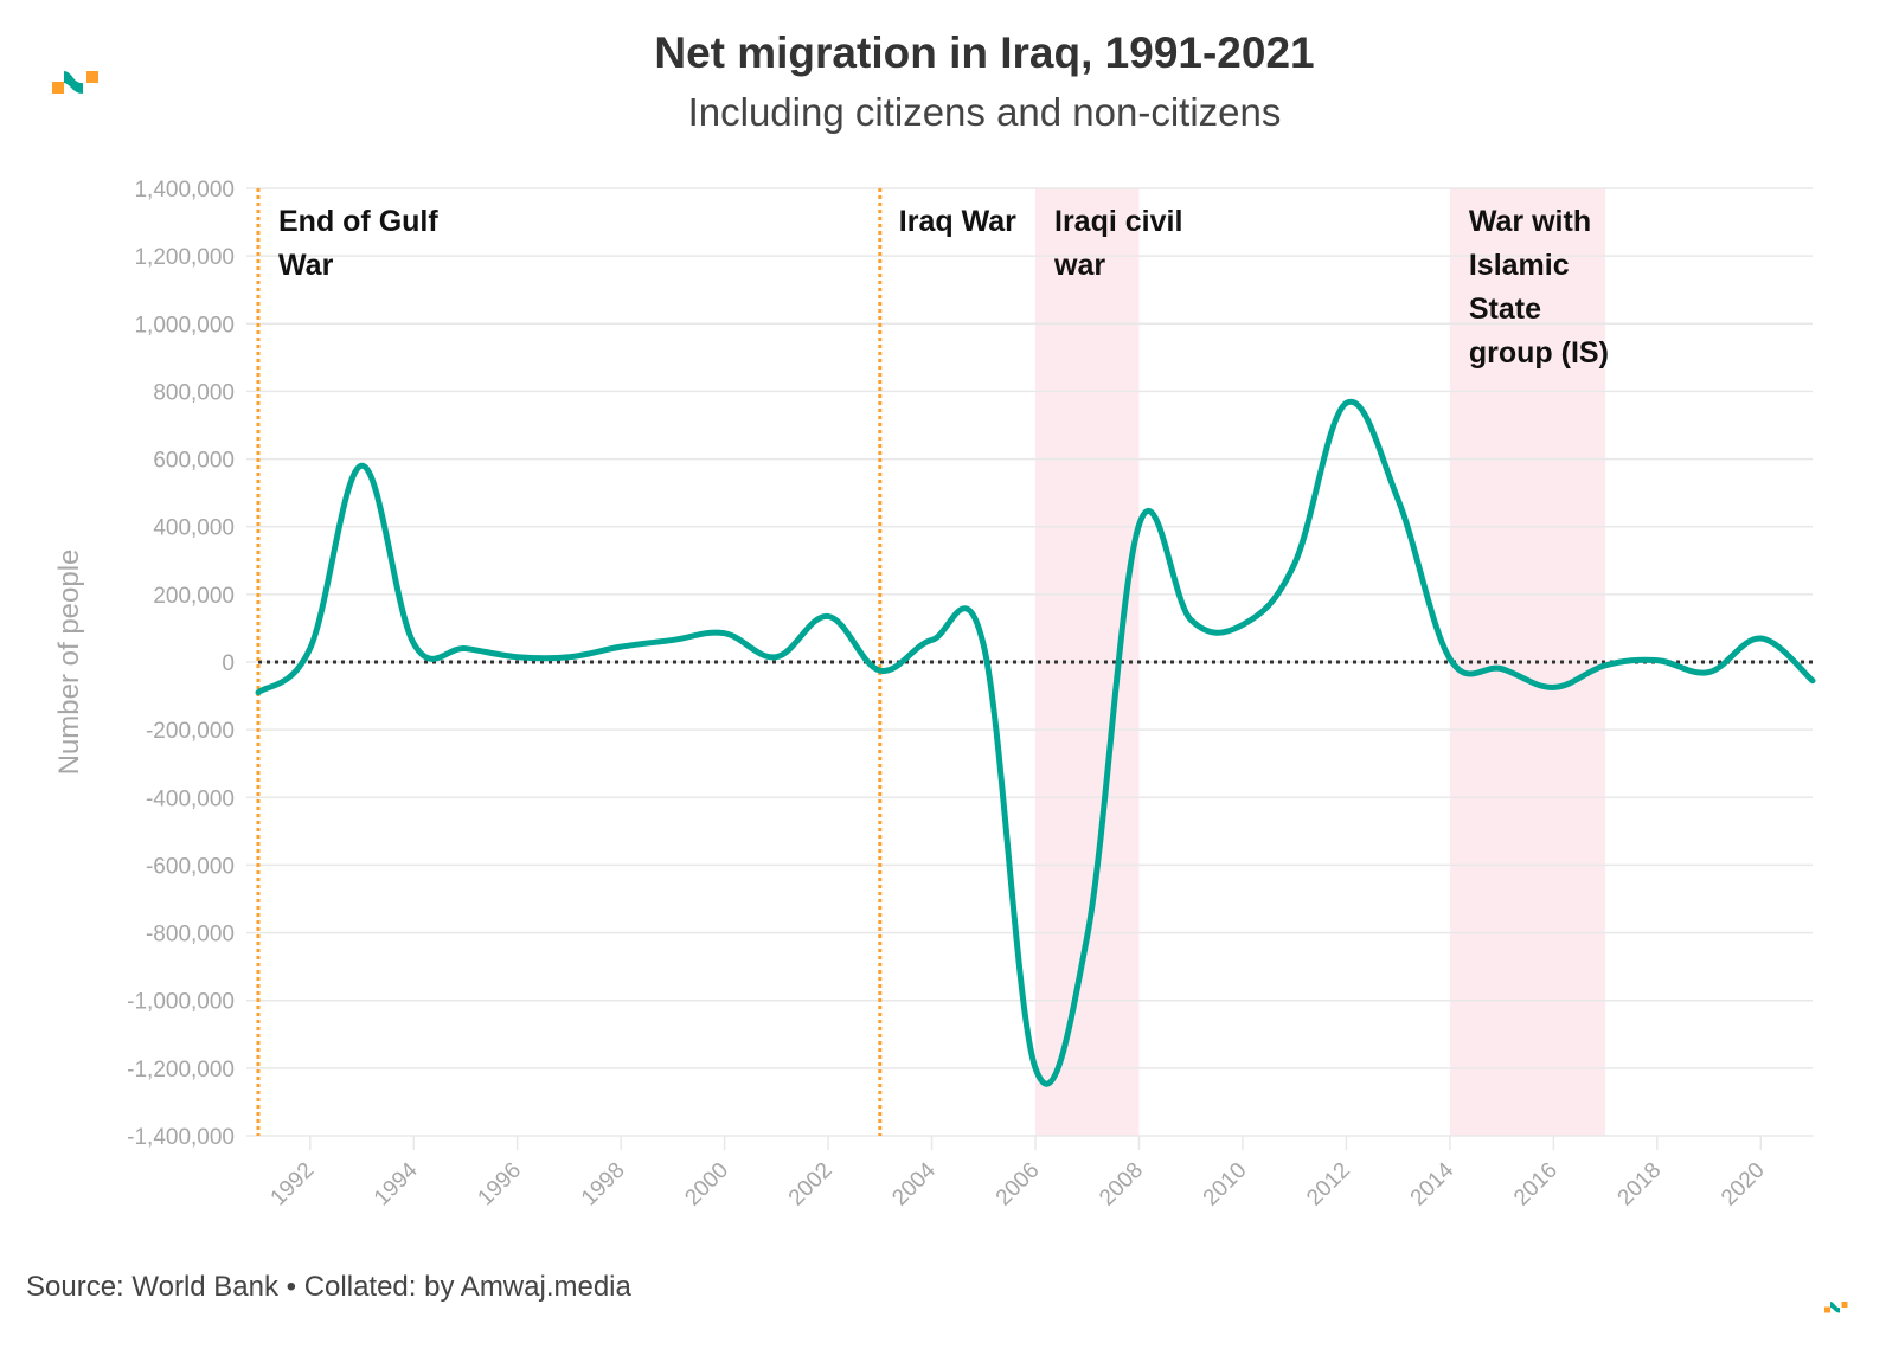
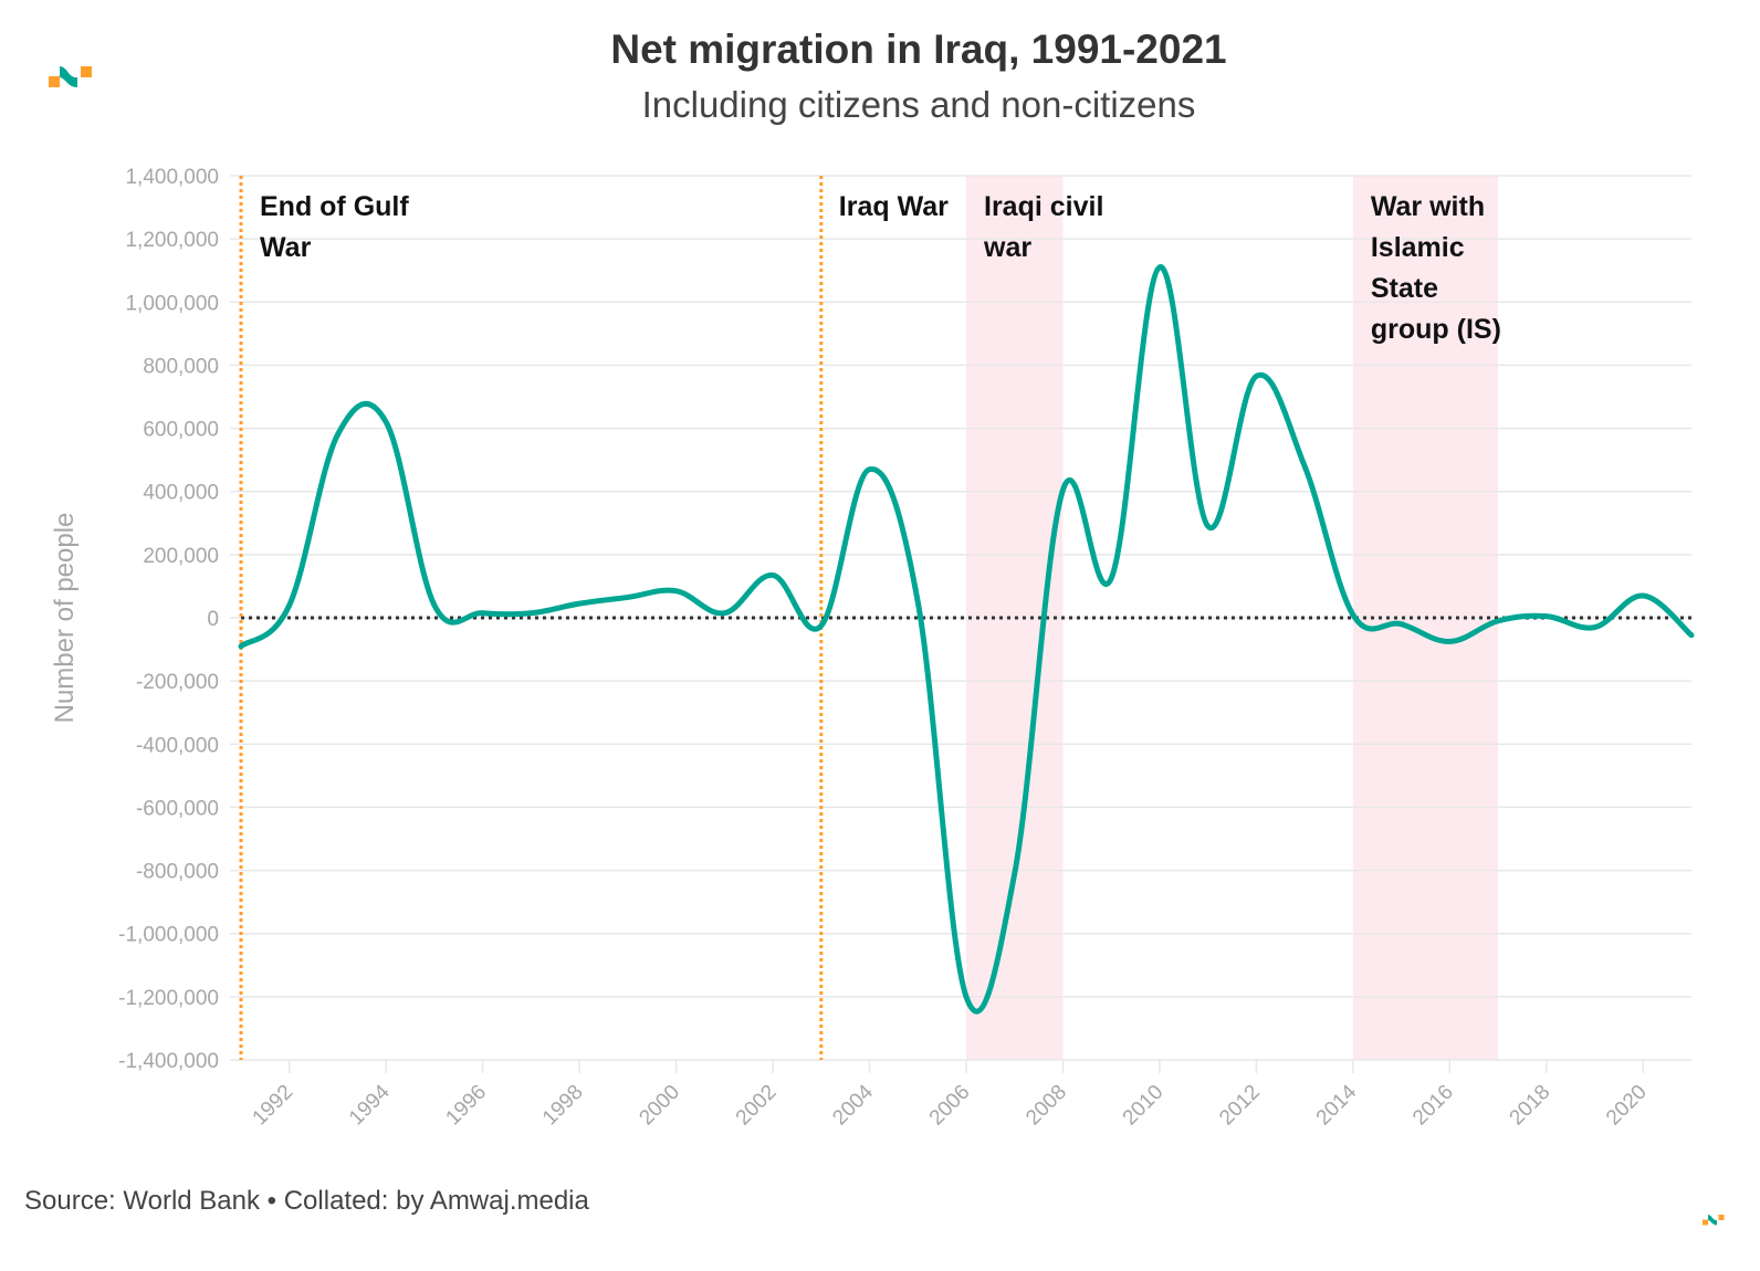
1994: 60000 -> 620000
2004: 60000 -> 470000
2010: 110000 -> 1110000
